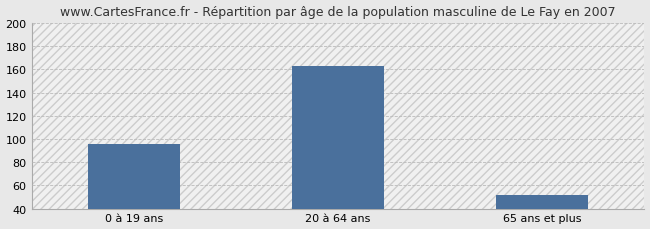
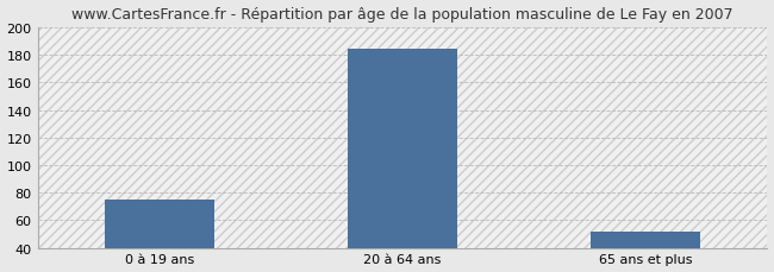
0 à 19 ans: 96 -> 75
20 à 64 ans: 163 -> 184
